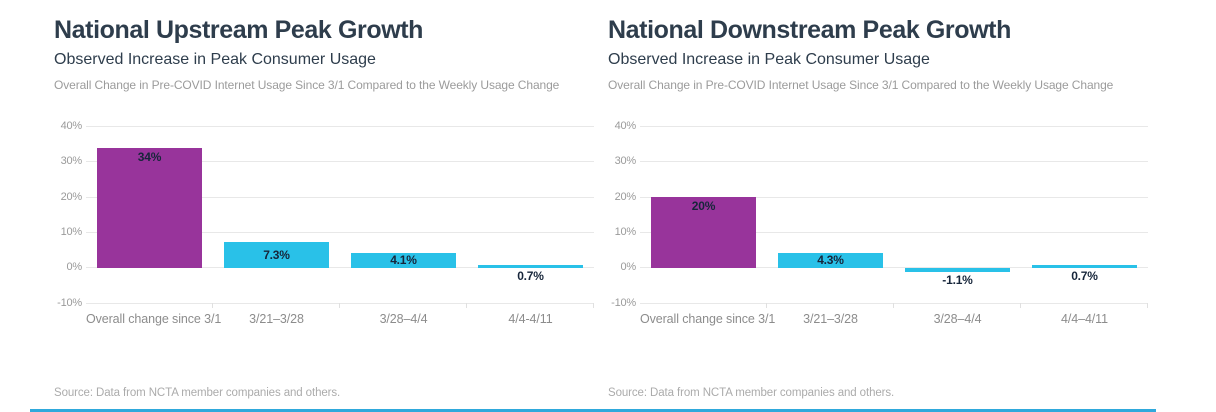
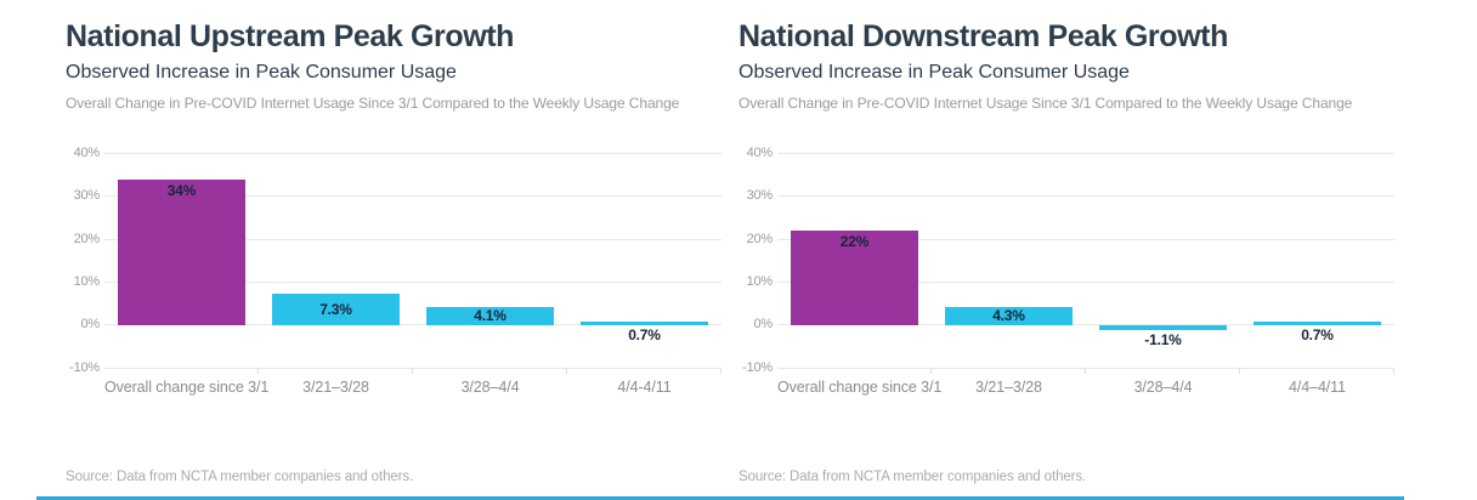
National Downstream Peak Growth/Overall change since 3/1: 20% -> 22%
